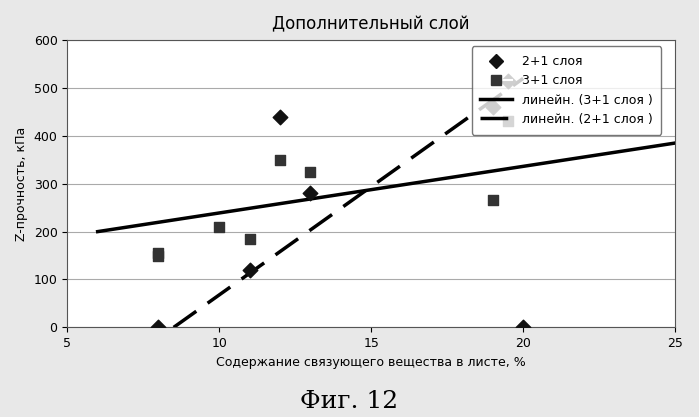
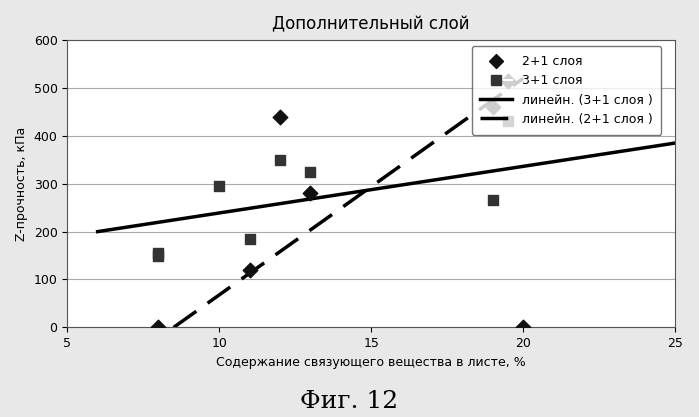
3+1 слоя/10: 210 -> 295
